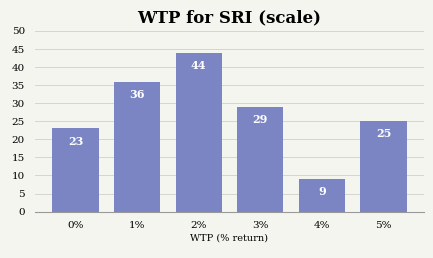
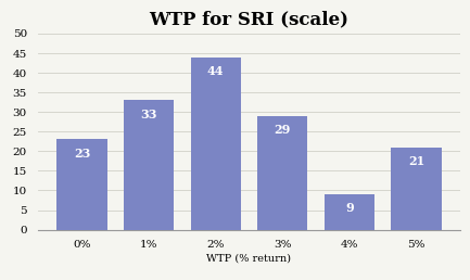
1%: 36 -> 33
5%: 25 -> 21
